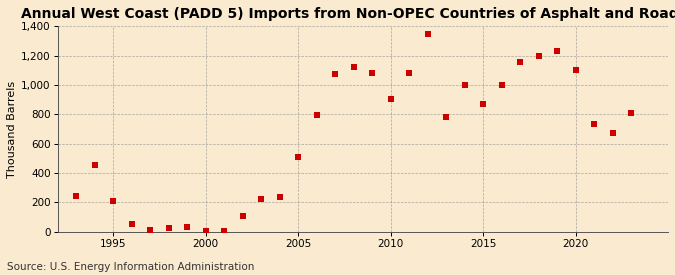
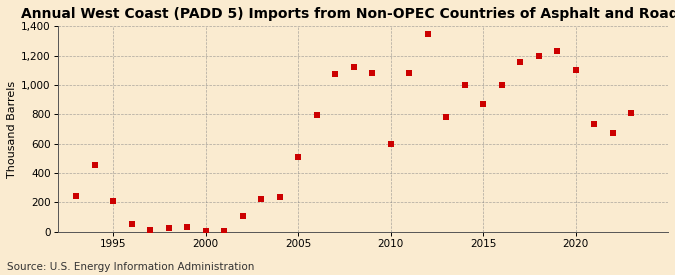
2010: 910 -> 600
